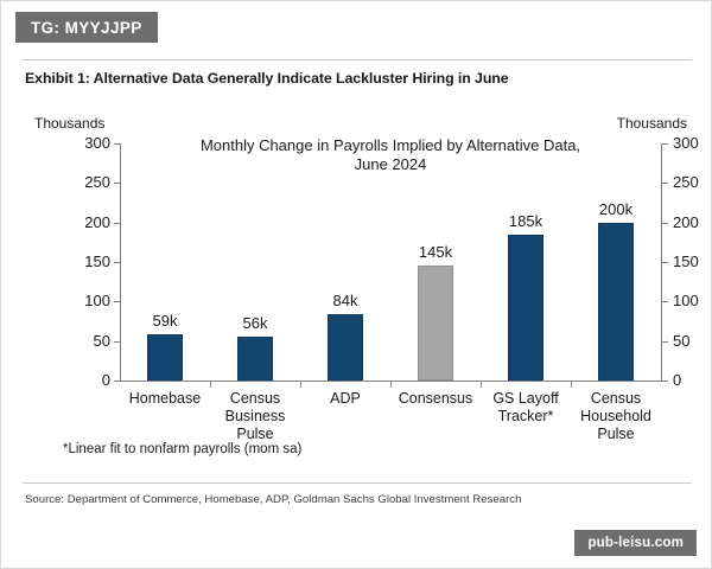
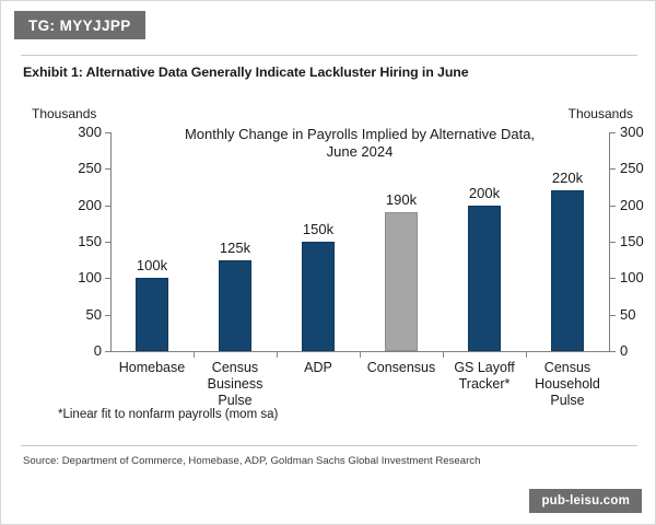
Homebase: 59k -> 100k
Census Business Pulse: 56k -> 125k
ADP: 84k -> 150k
Consensus: 145k -> 190k
GS Layoff Tracker*: 185k -> 200k
Census Household Pulse: 200k -> 220k
